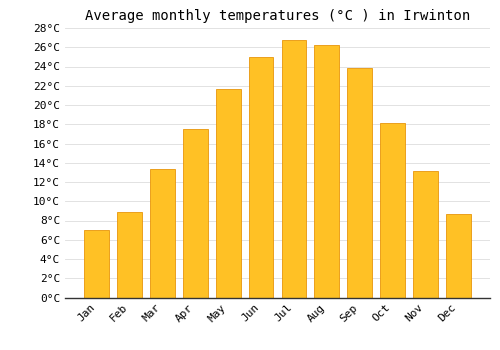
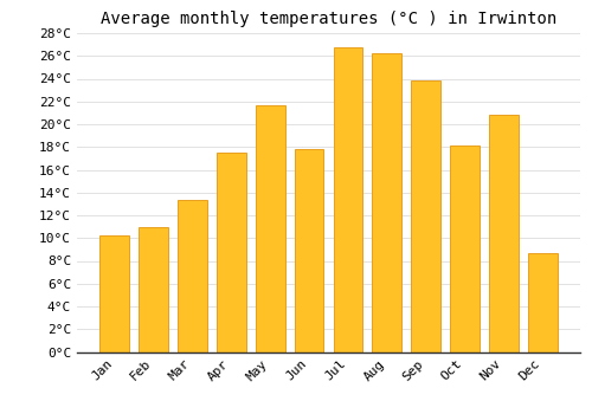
Jan: 7.0°C -> 10.2°C
Feb: 8.9°C -> 11.0°C
Jun: 25.0°C -> 17.8°C
Nov: 13.1°C -> 20.8°C
